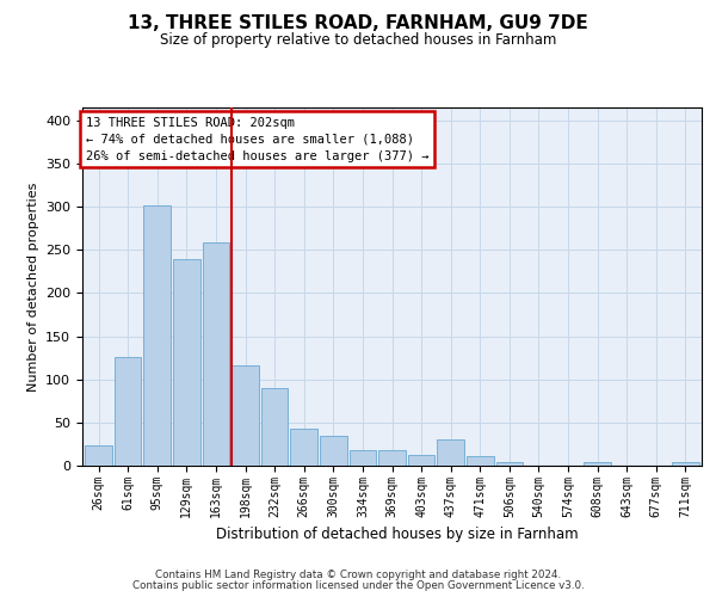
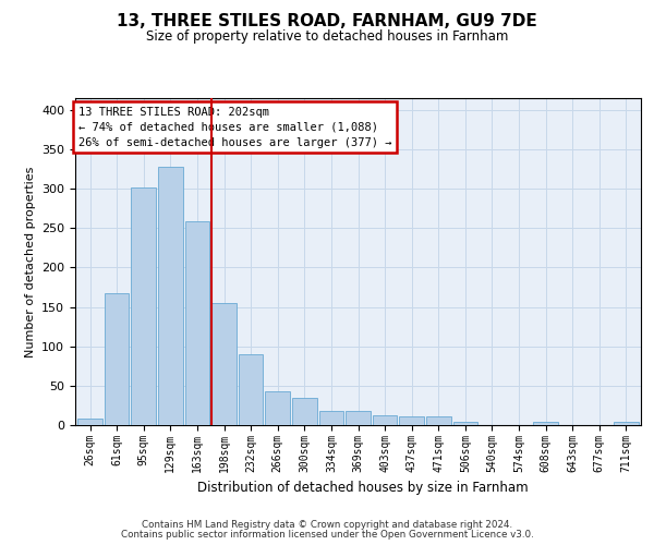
26sqm: 24 -> 8
61sqm: 126 -> 168
129sqm: 240 -> 328
198sqm: 116 -> 155
437sqm: 30 -> 11
